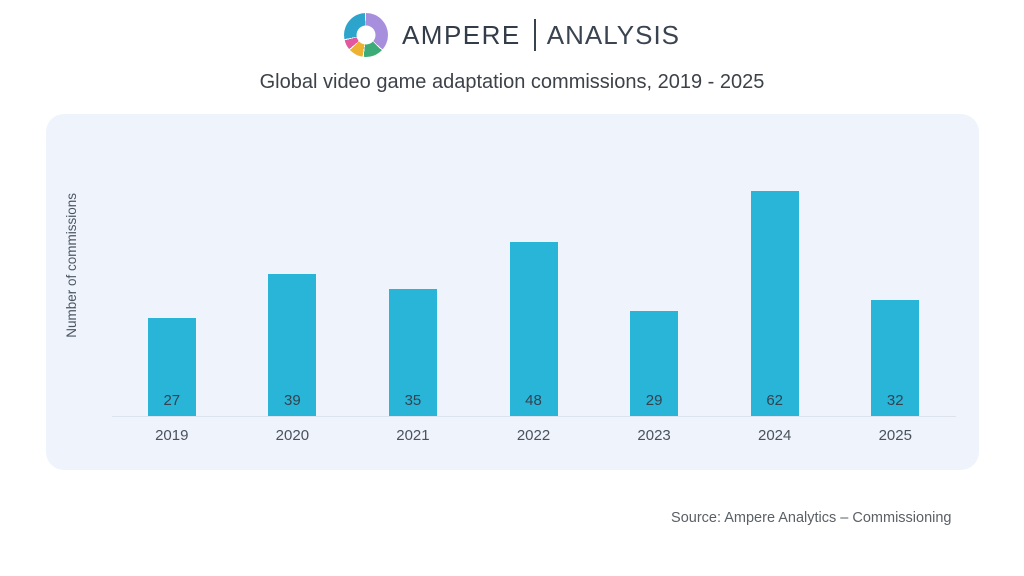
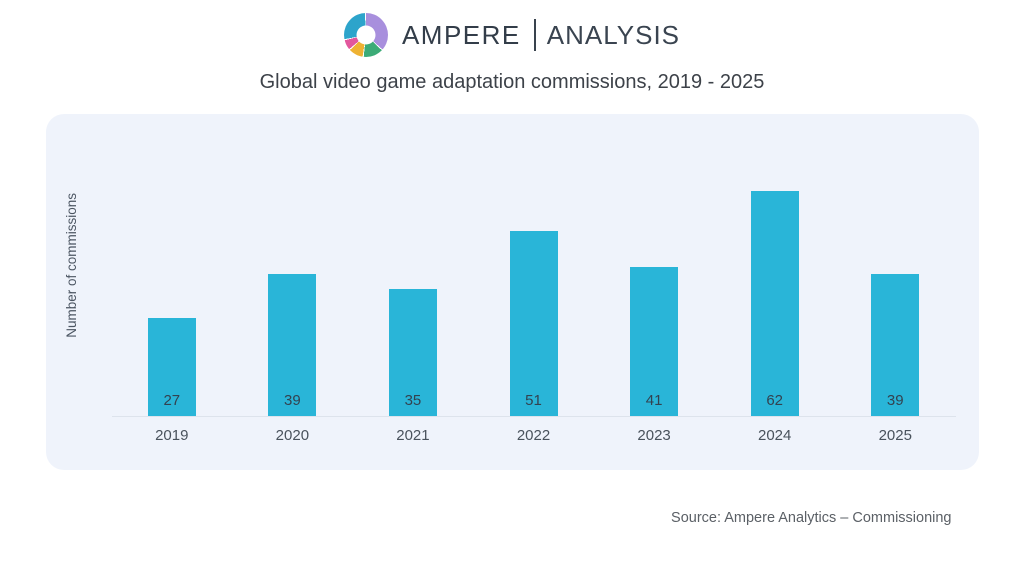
2022: 48 -> 51
2023: 29 -> 41
2025: 32 -> 39
